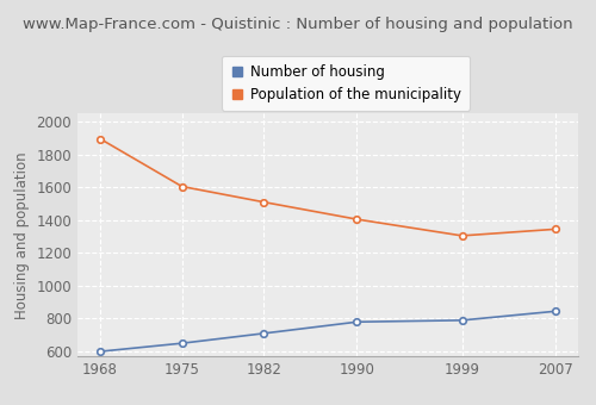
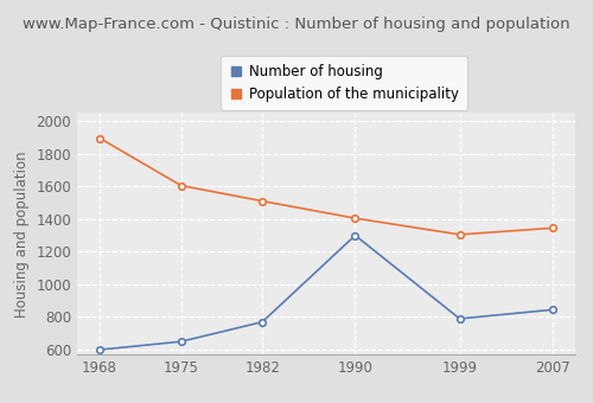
Number of housing/1982: 710 -> 770
Number of housing/1990: 780 -> 1300
